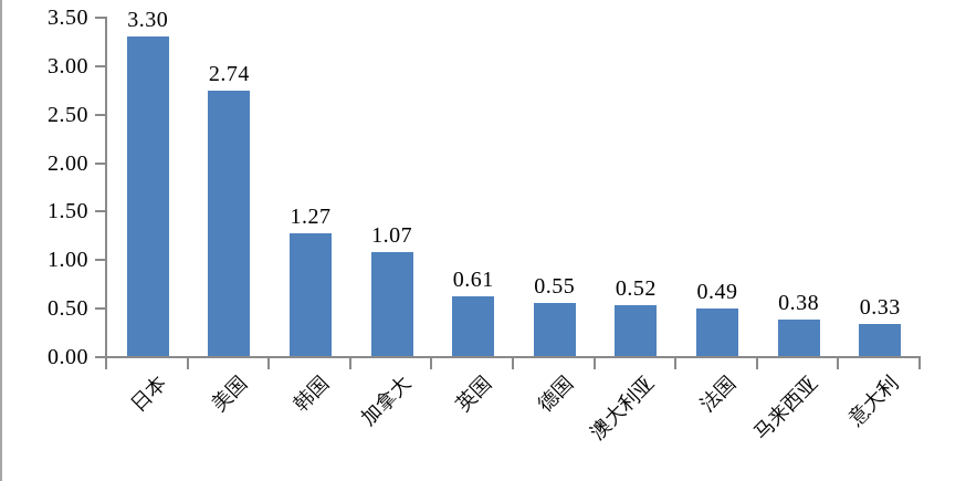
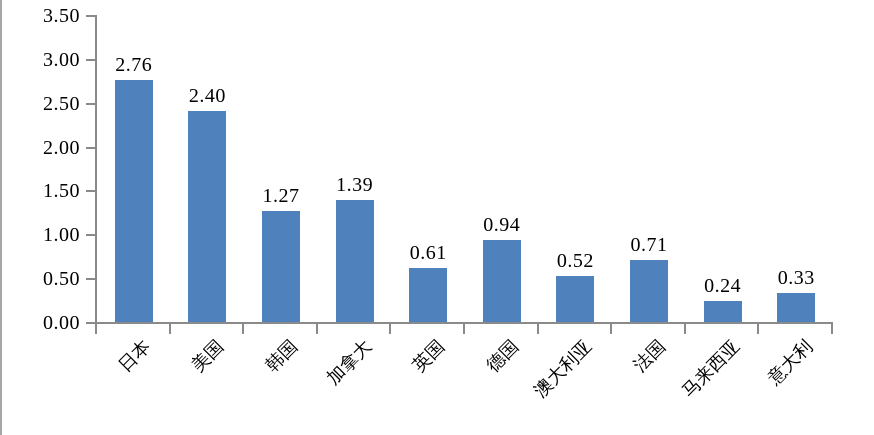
日本: 3.30 -> 2.76
美国: 2.74 -> 2.40
加拿大: 1.07 -> 1.39
德国: 0.55 -> 0.94
法国: 0.49 -> 0.71
马来西亚: 0.38 -> 0.24
